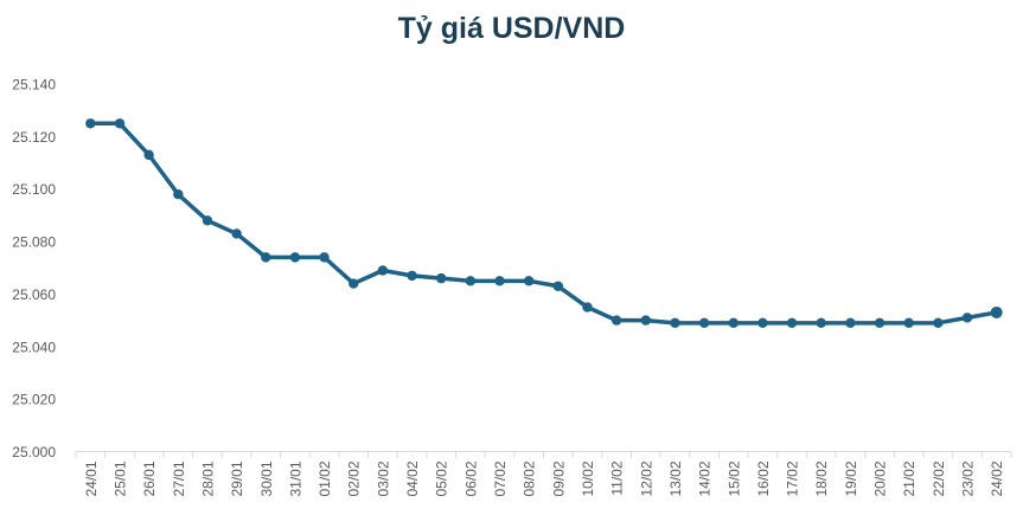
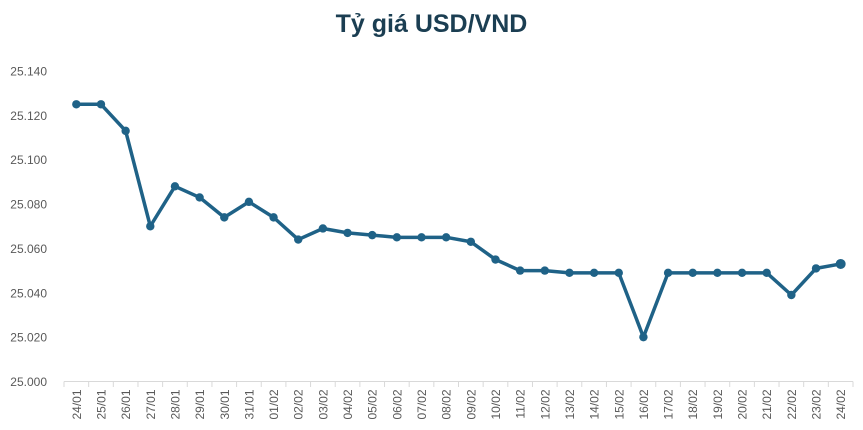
27/01: 25098 -> 25070
31/01: 25074 -> 25081
16/02: 25049 -> 25020
22/02: 25049 -> 25039
